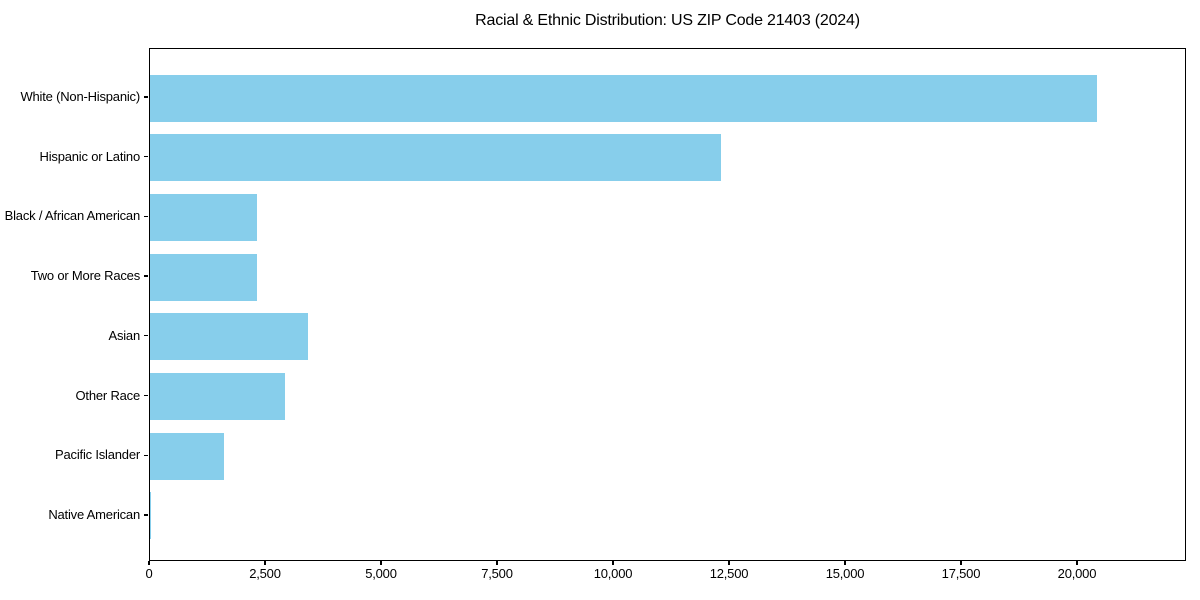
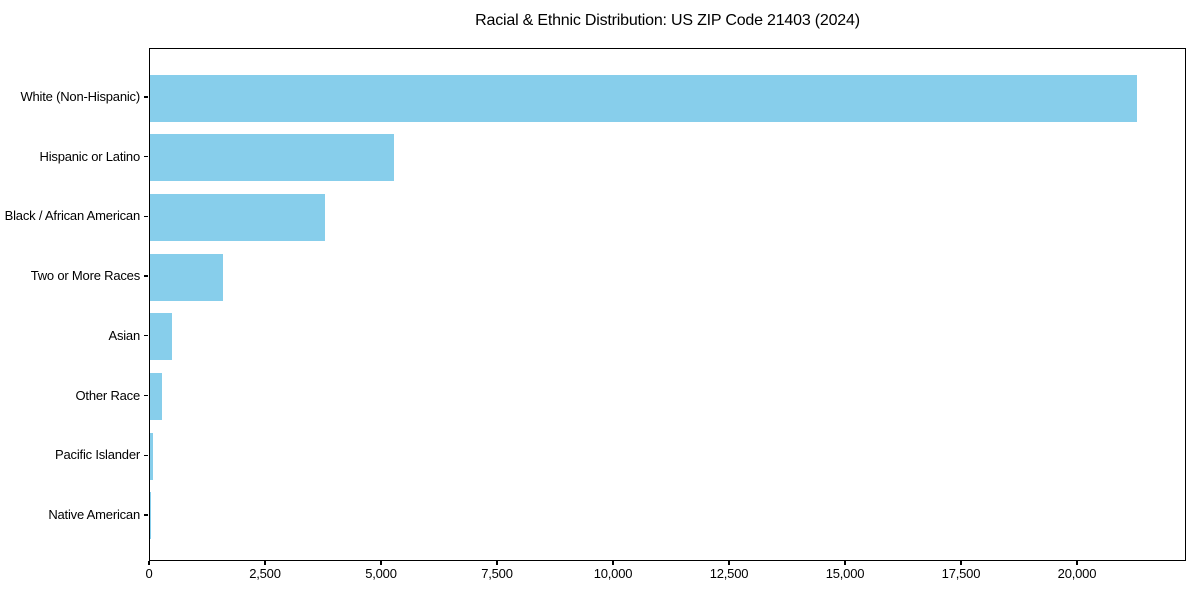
White (Non-Hispanic): 20400 -> 21300
Hispanic or Latino: 12300 -> 5300
Black / African American: 2300 -> 3800
Two or More Races: 2300 -> 1600
Asian: 3400 -> 500
Other Race: 2900 -> 200
Pacific Islander: 1600 -> 100
